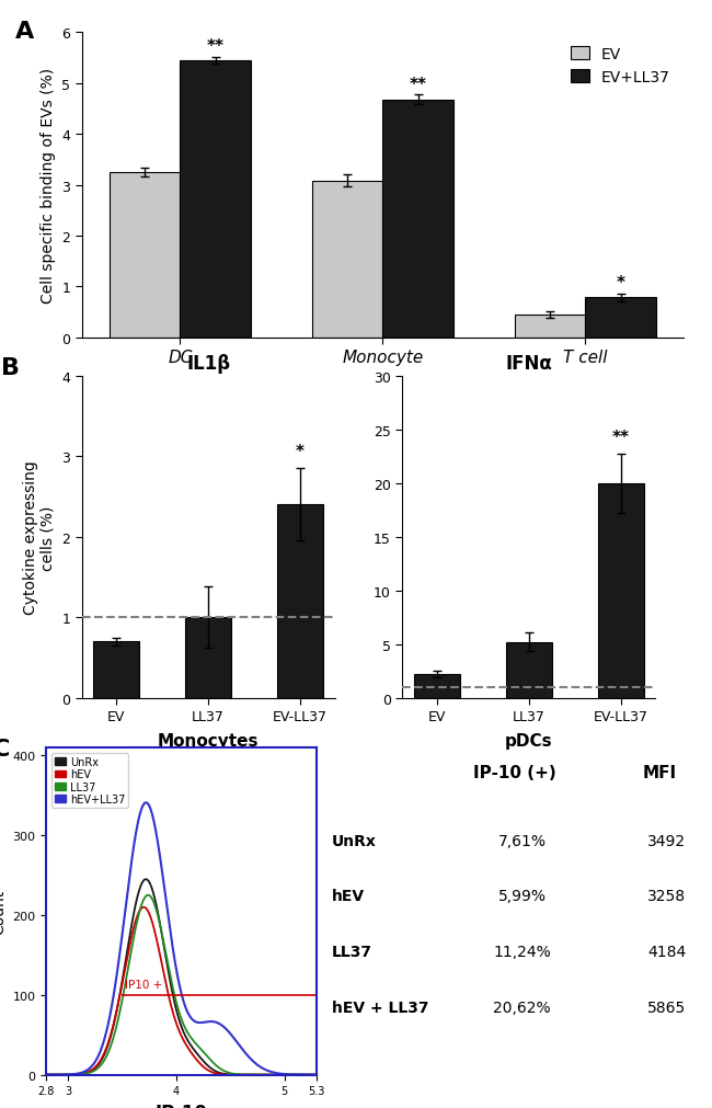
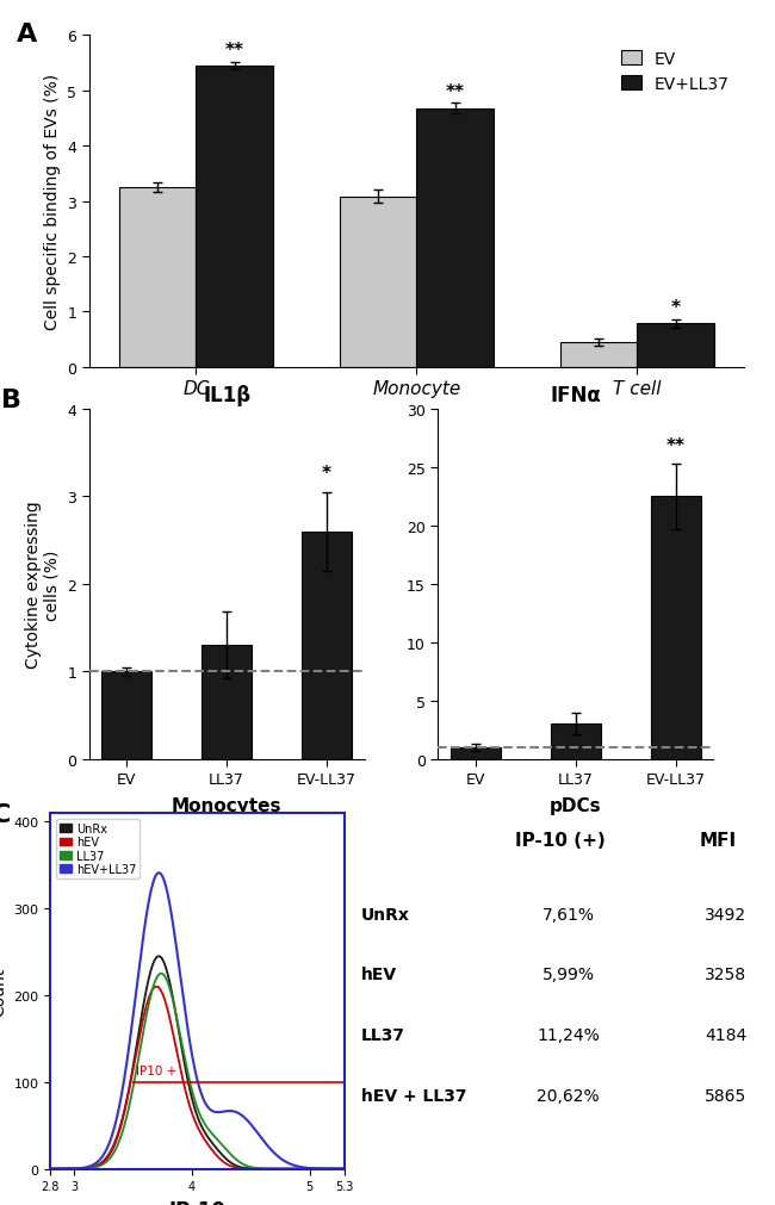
IL1β/EV: 0.7 -> 1.0
IL1β/LL37: 1.0 -> 1.3
IL1β/EV-LL37: 2.4 -> 2.6
IFNα/EV: 2.2 -> 1.0
IFNα/LL37: 5.2 -> 3.0
IFNα/EV-LL37: 20.0 -> 22.5
